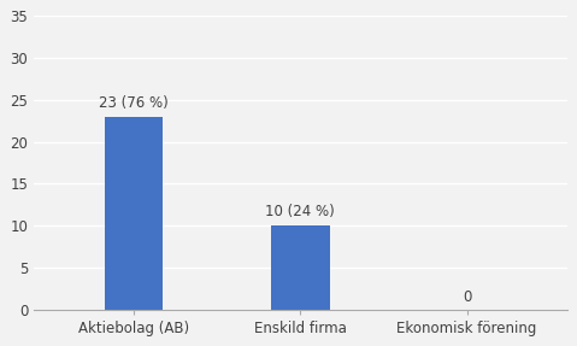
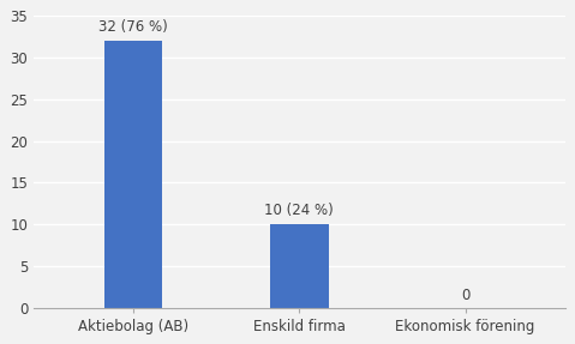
Aktiebolag (AB): 23 -> 32
